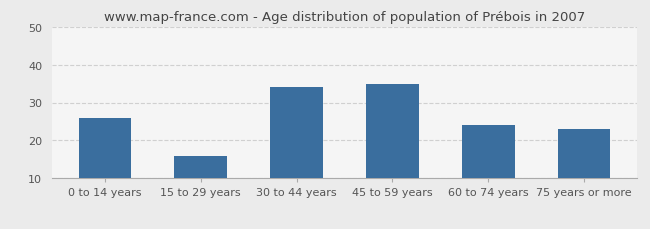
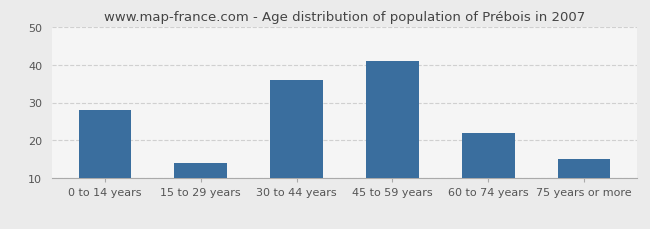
0 to 14 years: 26 -> 28
15 to 29 years: 16 -> 14
30 to 44 years: 34 -> 36
45 to 59 years: 35 -> 41
60 to 74 years: 24 -> 22
75 years or more: 23 -> 15
